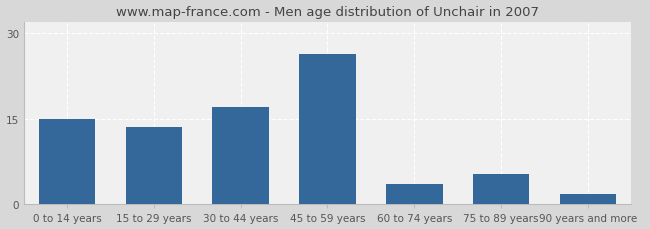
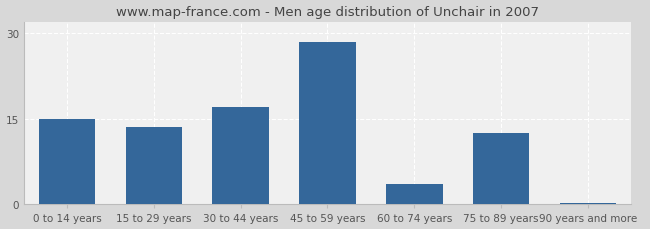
45 to 59 years: 26.4 -> 28.5
75 to 89 years: 5.4 -> 12.5
90 years and more: 1.8 -> 0.3
